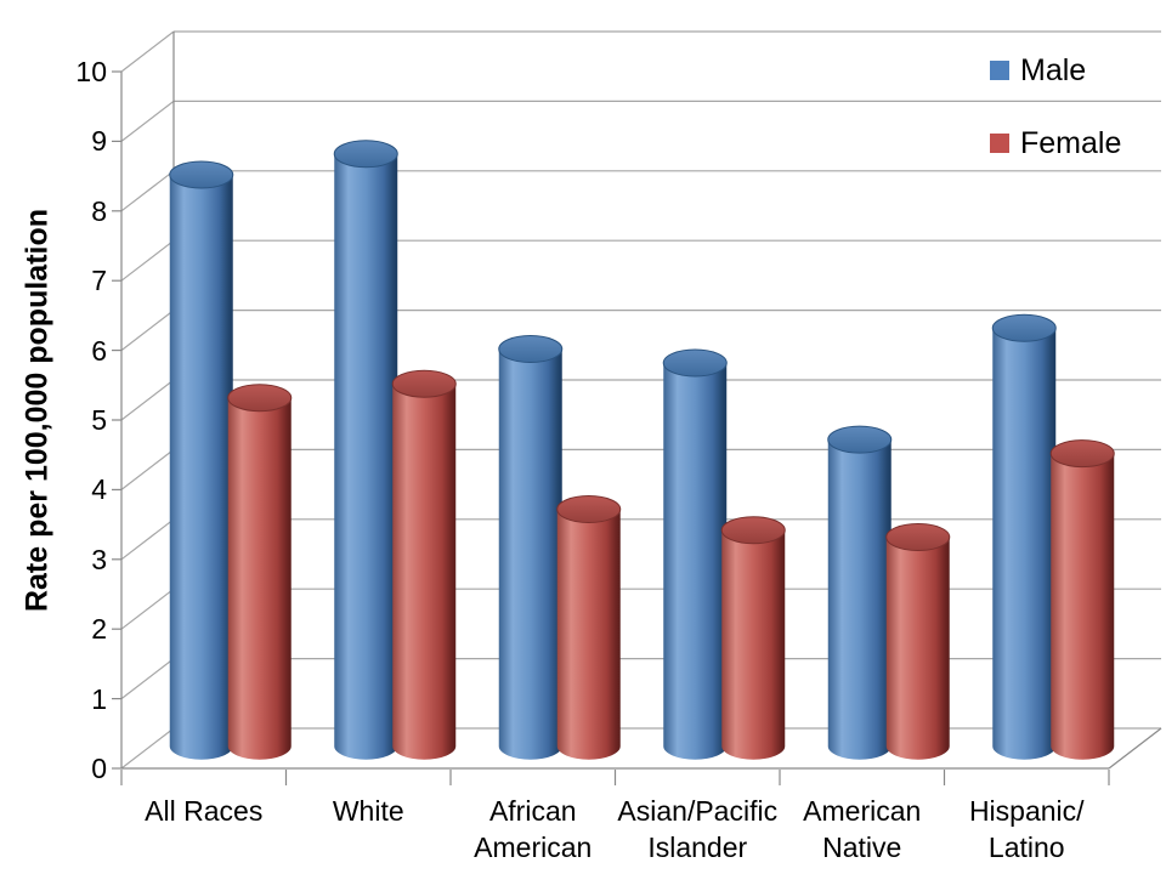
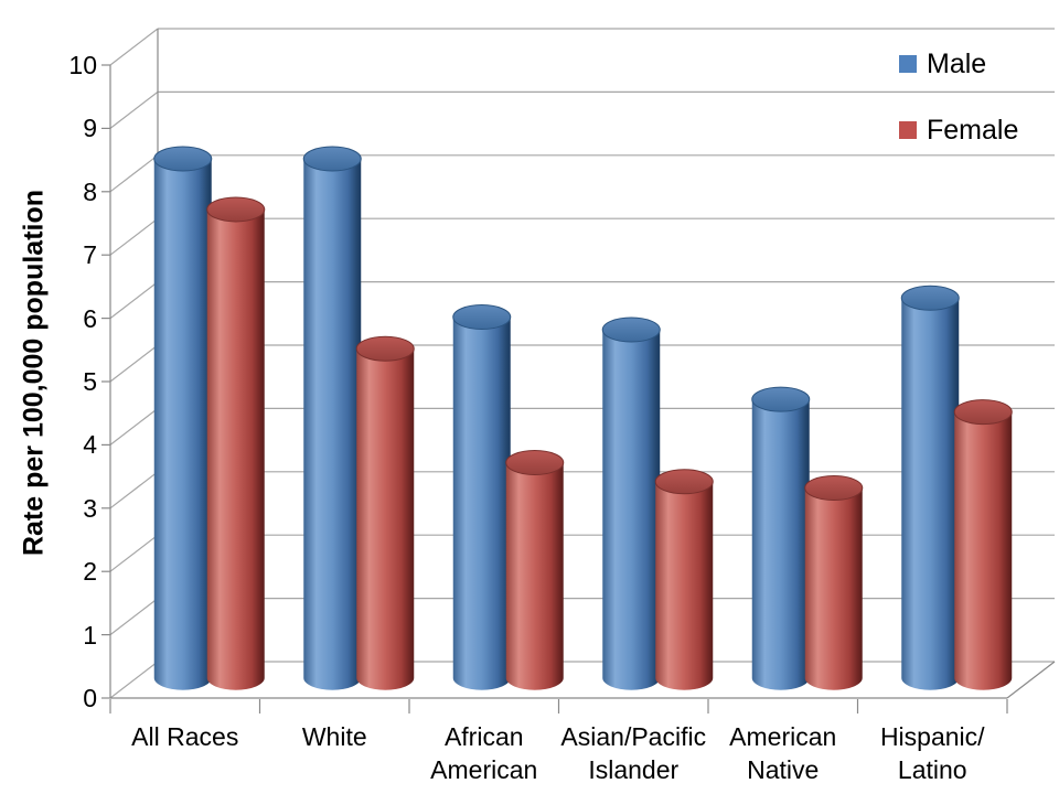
Female/All Races: 5.0 -> 7.4
Male/White: 8.5 -> 8.2
